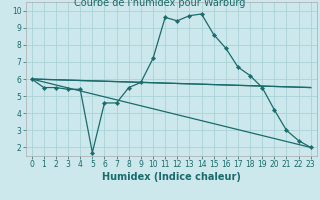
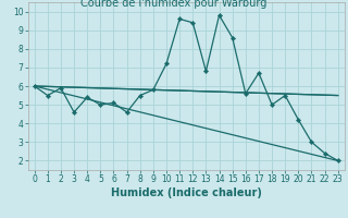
2: 5.5 -> 5.9
3: 5.4 -> 4.6
5: 1.7 -> 5.0
6: 4.6 -> 5.1
13: 9.7 -> 6.8
16: 7.8 -> 5.6
18: 6.2 -> 5.0
